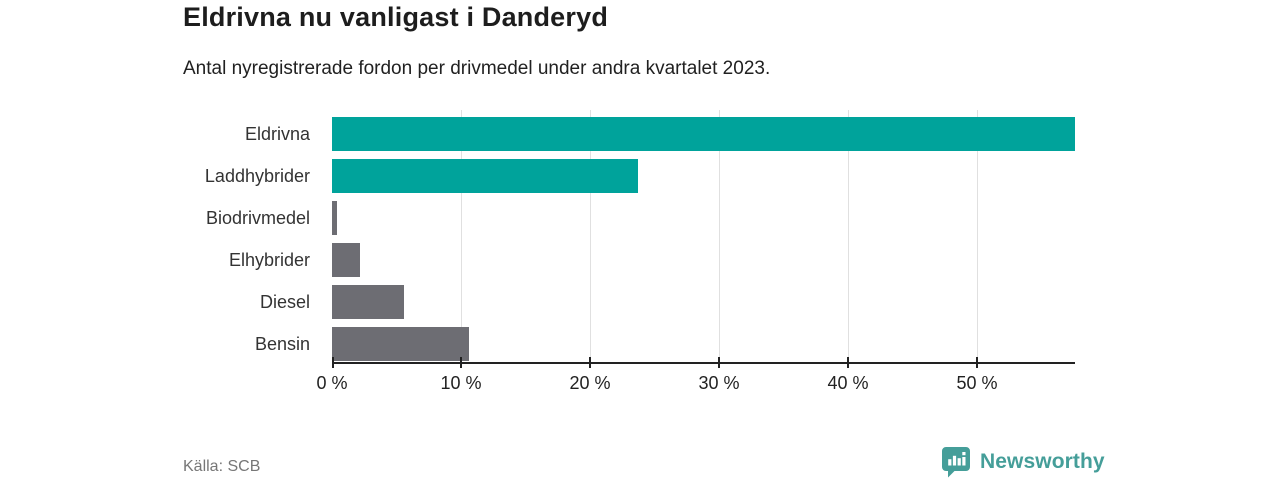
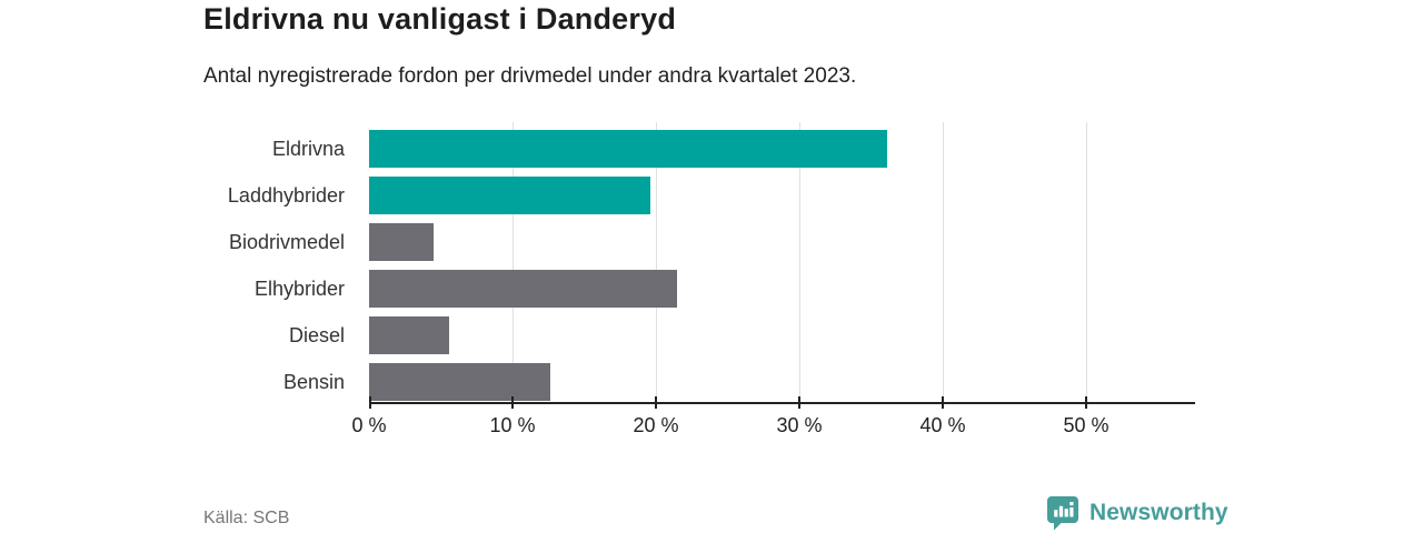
Eldrivna: 57.6% -> 36.1%
Laddhybrider: 23.7% -> 19.6%
Biodrivmedel: 0.4% -> 4.5%
Elhybrider: 2.2% -> 21.5%
Bensin: 10.6% -> 12.6%
